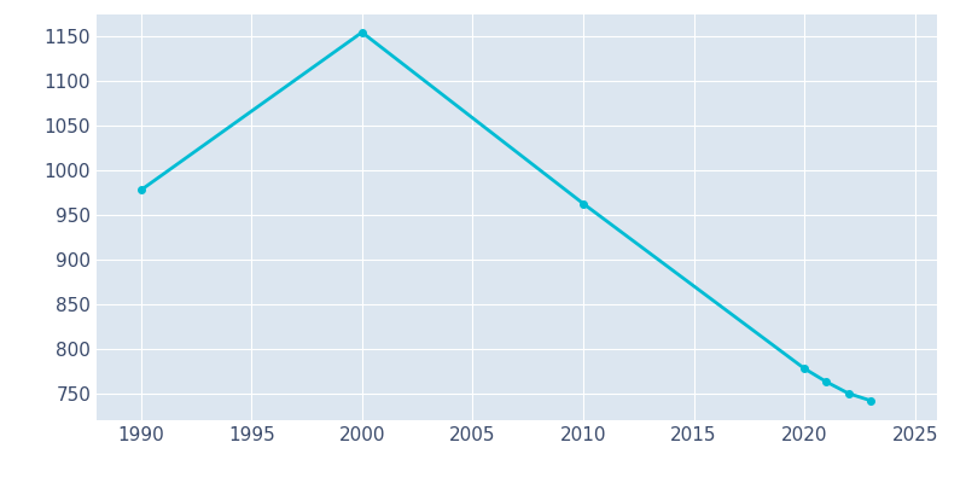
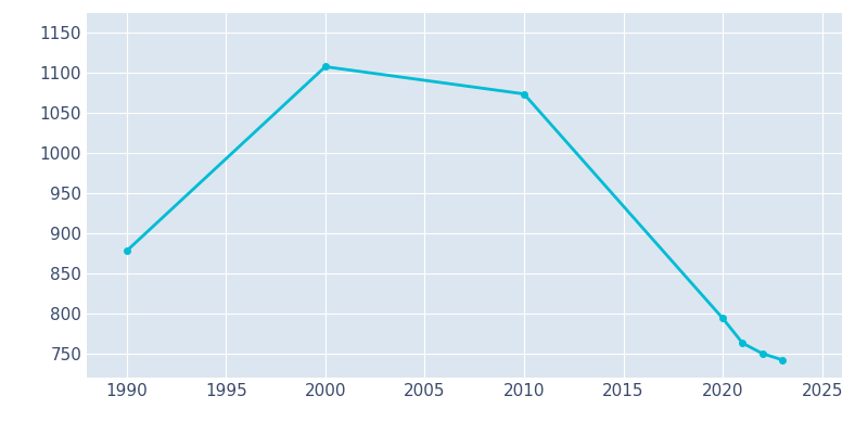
1990: 978 -> 878
2000: 1155 -> 1108
2010: 963 -> 1074
2020: 778 -> 794
